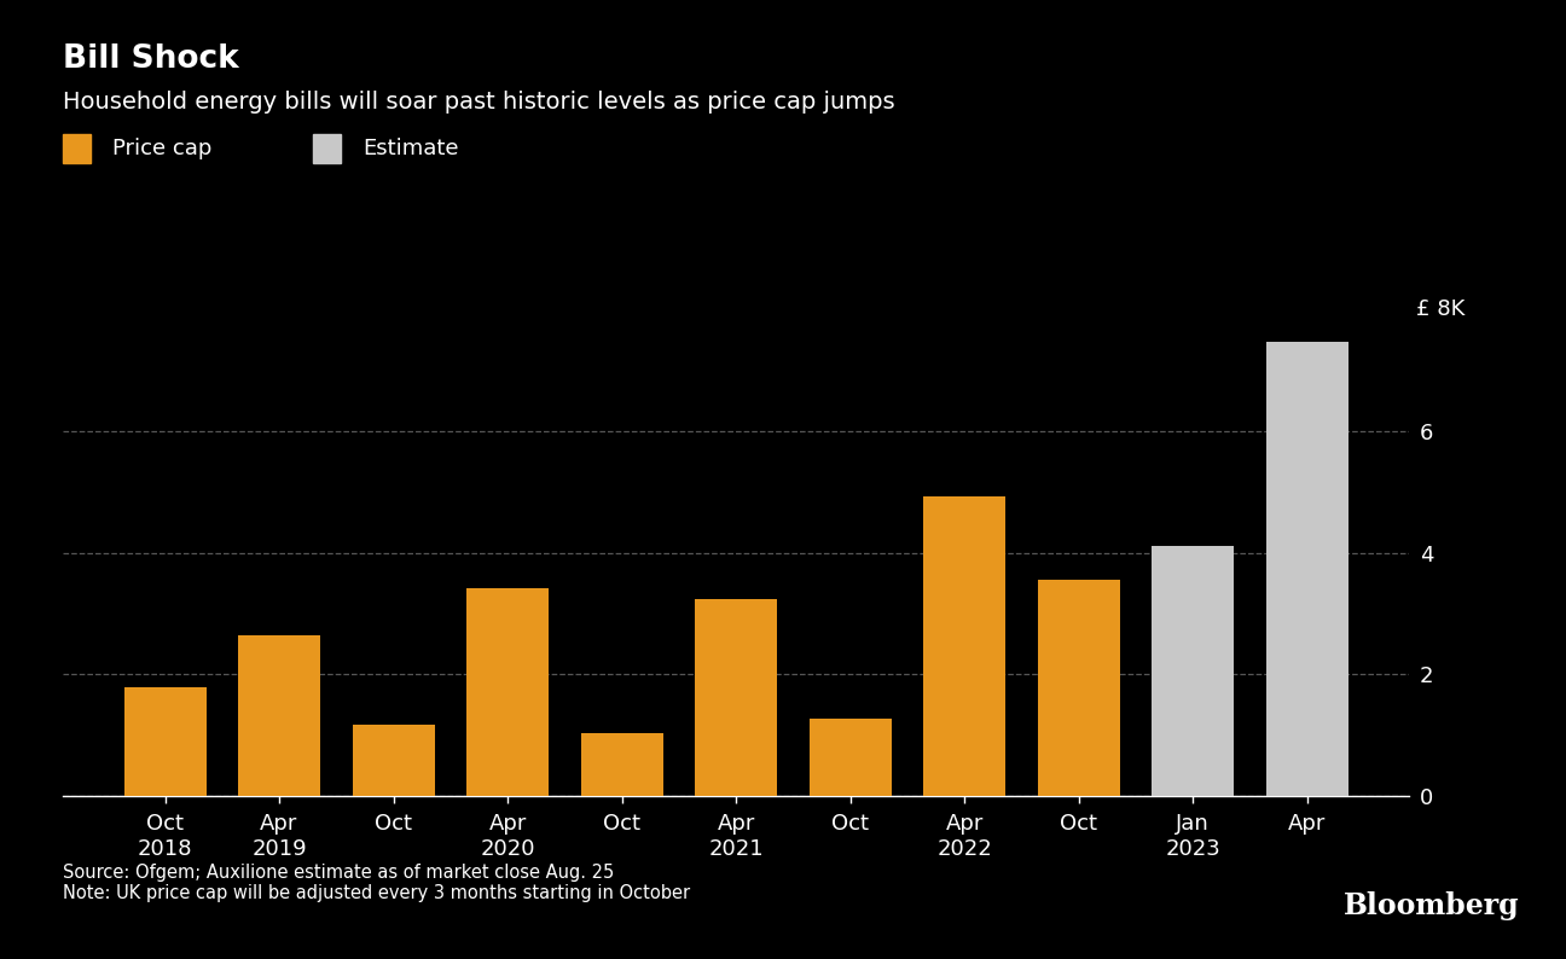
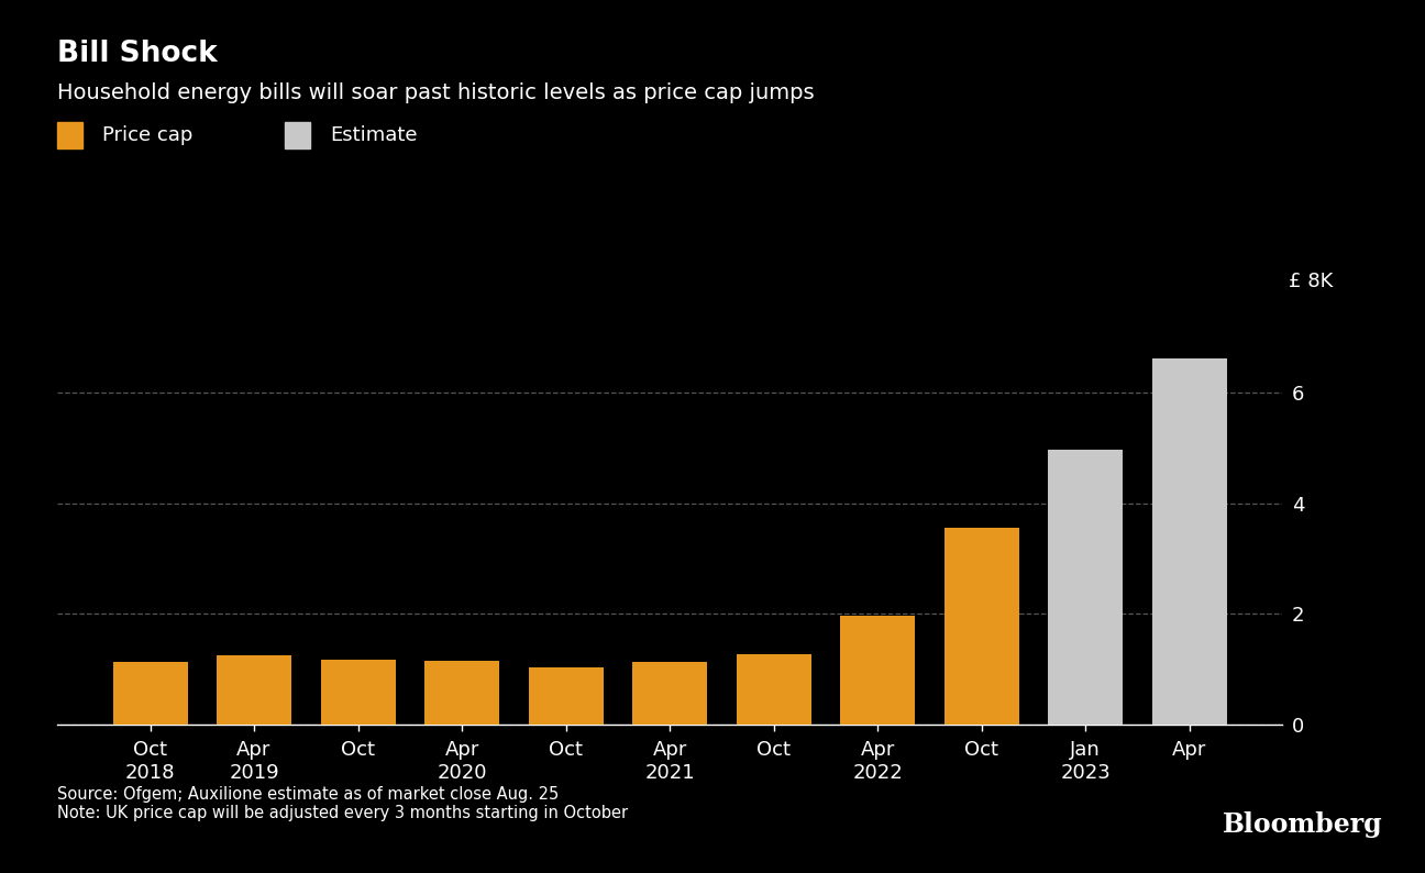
Oct 2018: 1.78 -> 1.14
Apr 2019: 2.64 -> 1.25
Apr 2020: 3.42 -> 1.16
Apr 2021: 3.24 -> 1.14
Apr 2022: 4.92 -> 1.97
Jan 2023: 4.12 -> 4.97
Apr: 7.46 -> 6.62
